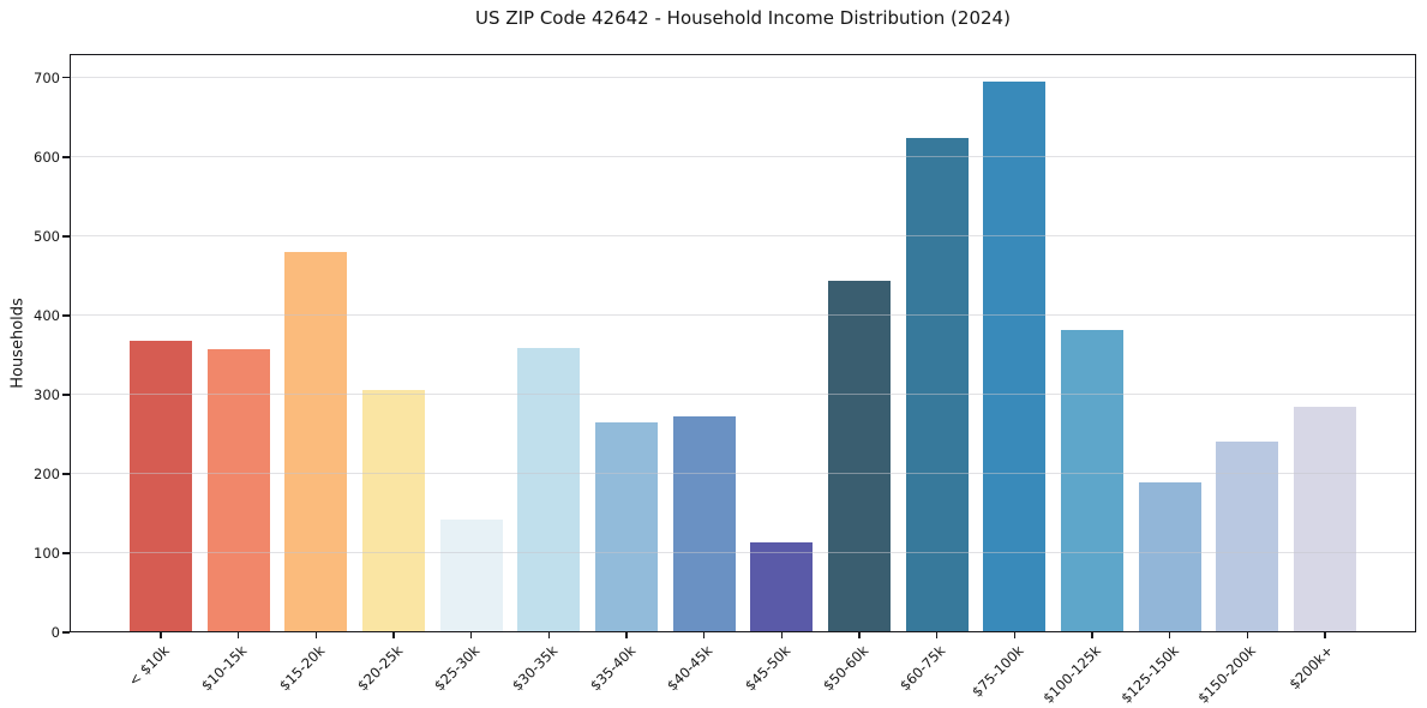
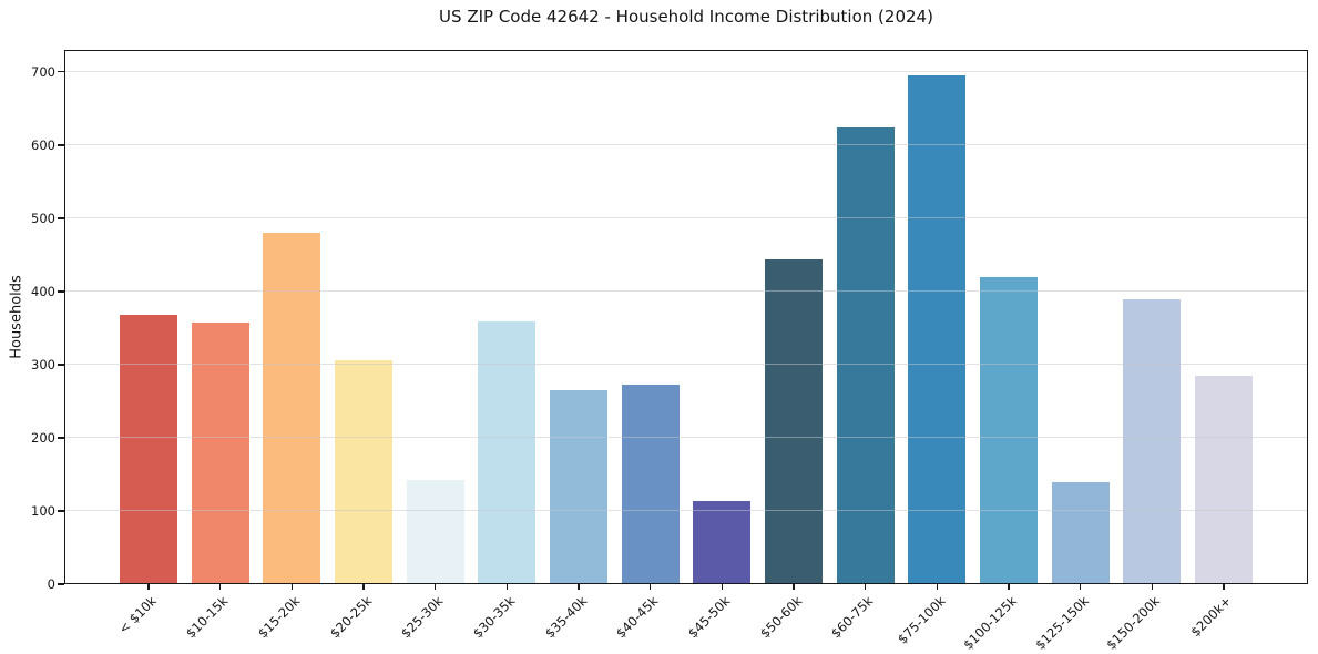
$100-125k: 380 -> 420
$125-150k: 190 -> 140
$150-200k: 240 -> 390
